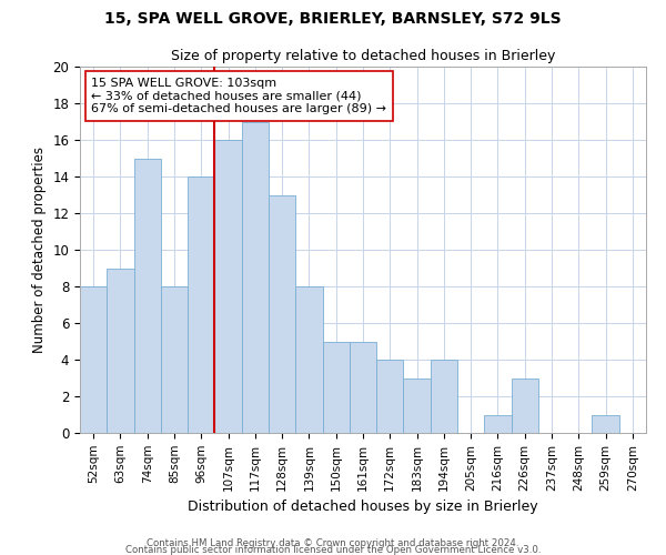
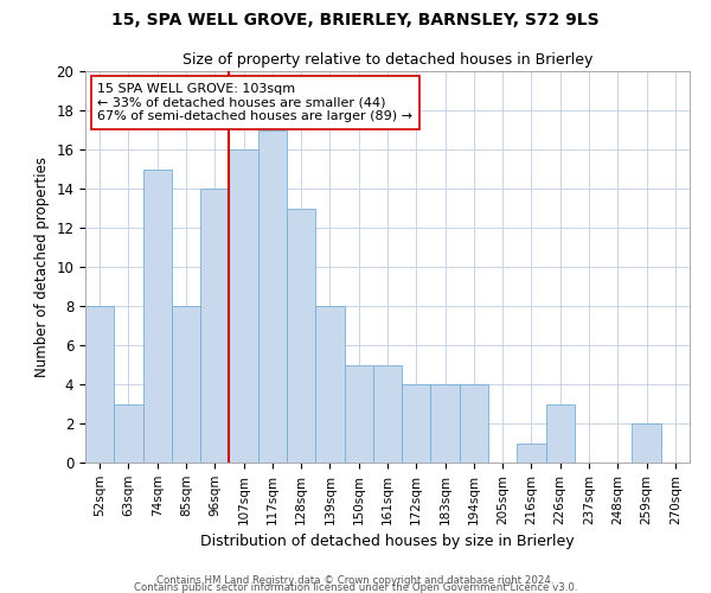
63sqm: 9 -> 3
183sqm: 3 -> 4
259sqm: 1 -> 2
